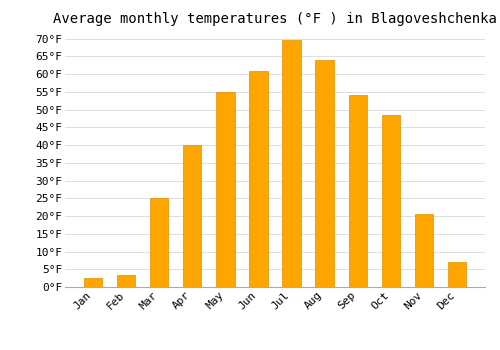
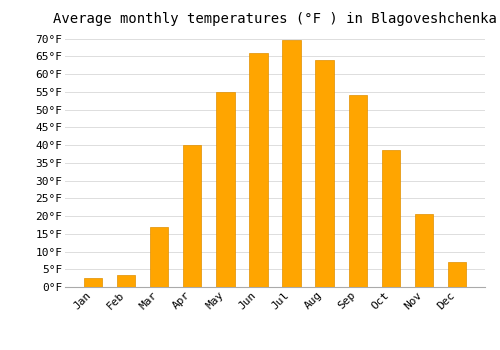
Mar: 25.0°F -> 17.0°F
Jun: 61.0°F -> 66.0°F
Oct: 48.5°F -> 38.5°F
